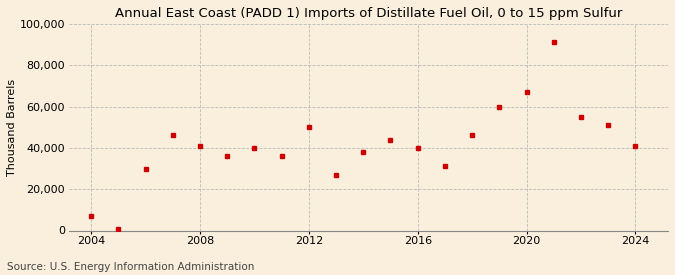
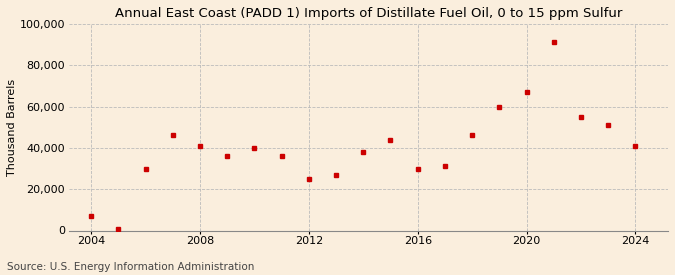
2012: 50,000 -> 25,000
2016: 40,000 -> 30,000
